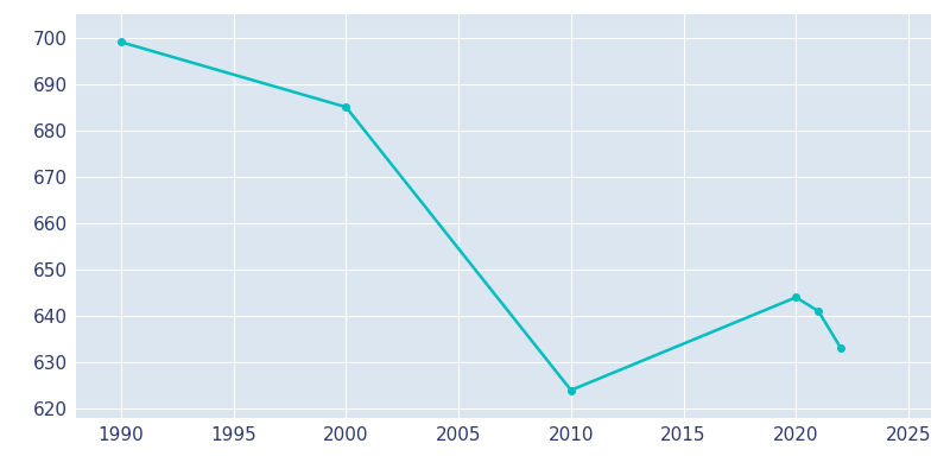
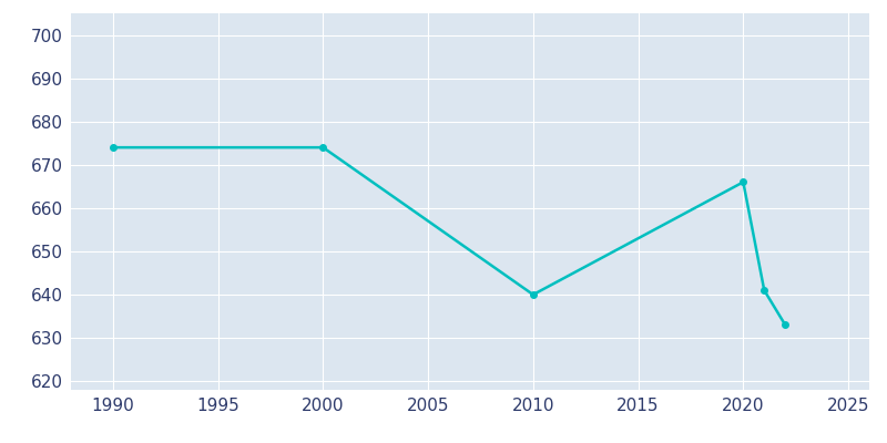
1990: 699 -> 674
2000: 685 -> 674
2010: 624 -> 640
2020: 644 -> 666
